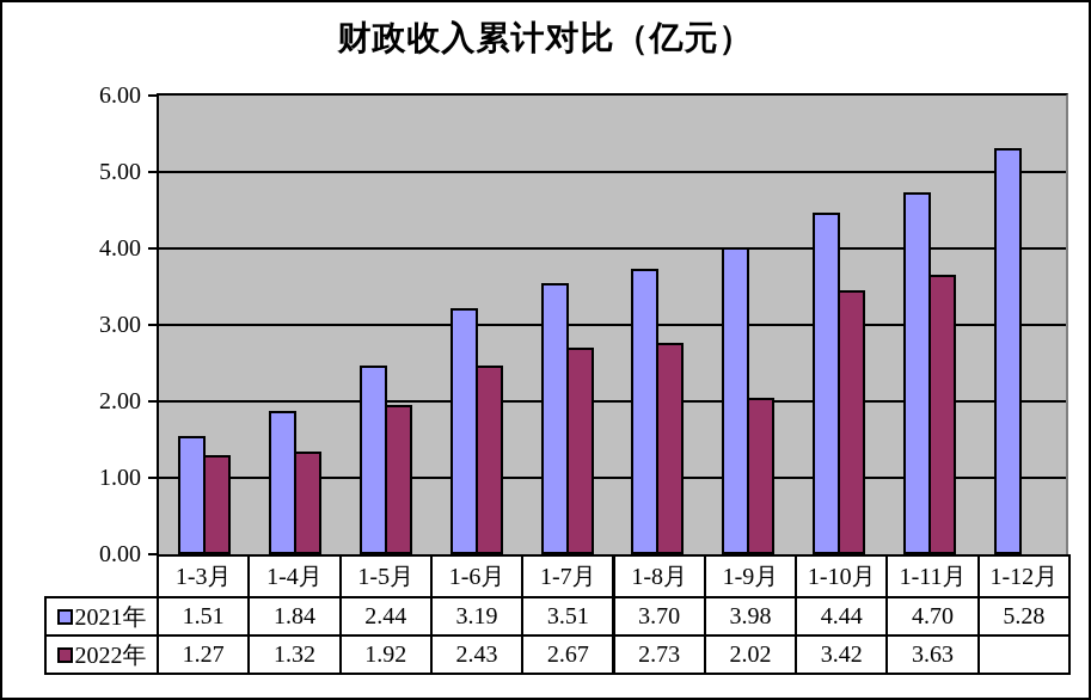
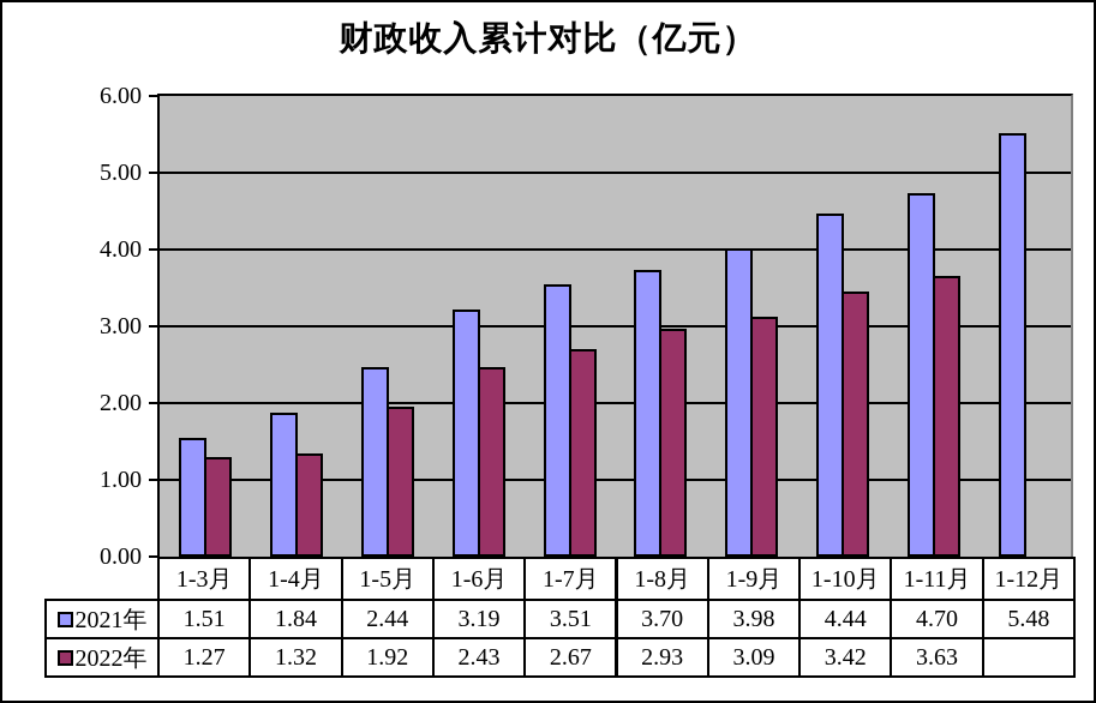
2022年/1-8月: 2.73 -> 2.93
2022年/1-9月: 2.02 -> 3.09
2021年/1-12月: 5.28 -> 5.48
